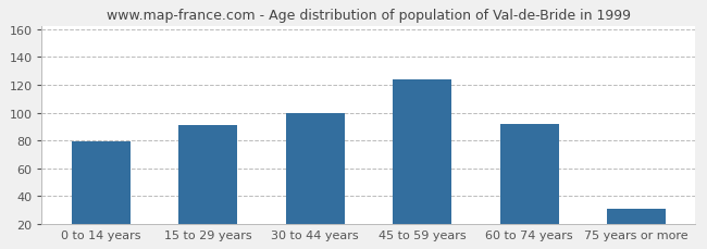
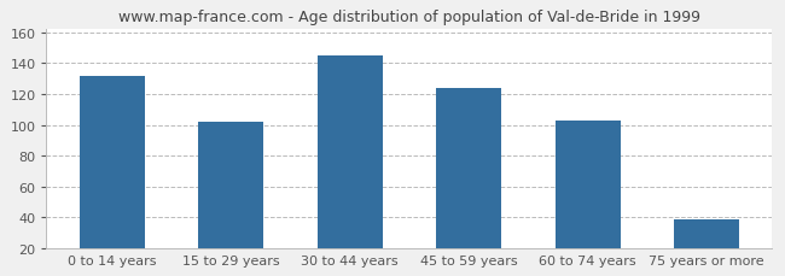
0 to 14 years: 79 -> 132
15 to 29 years: 91 -> 102
30 to 44 years: 100 -> 145
60 to 74 years: 92 -> 103
75 years or more: 31 -> 39
